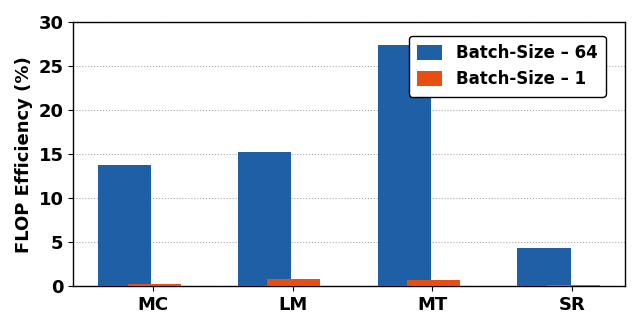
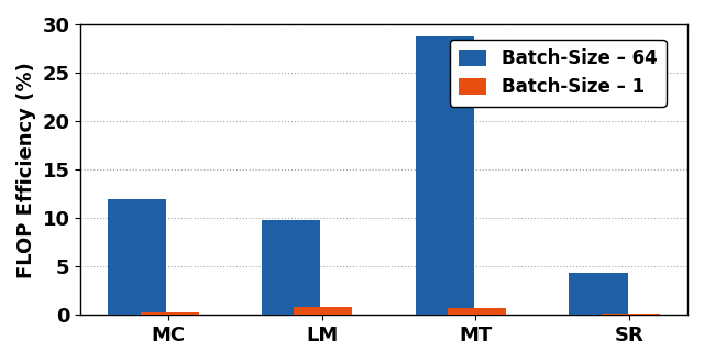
Batch-Size – 64/MC: 13.8 -> 12.0
Batch-Size – 64/LM: 15.2 -> 9.8
Batch-Size – 64/MT: 27.4 -> 28.8
